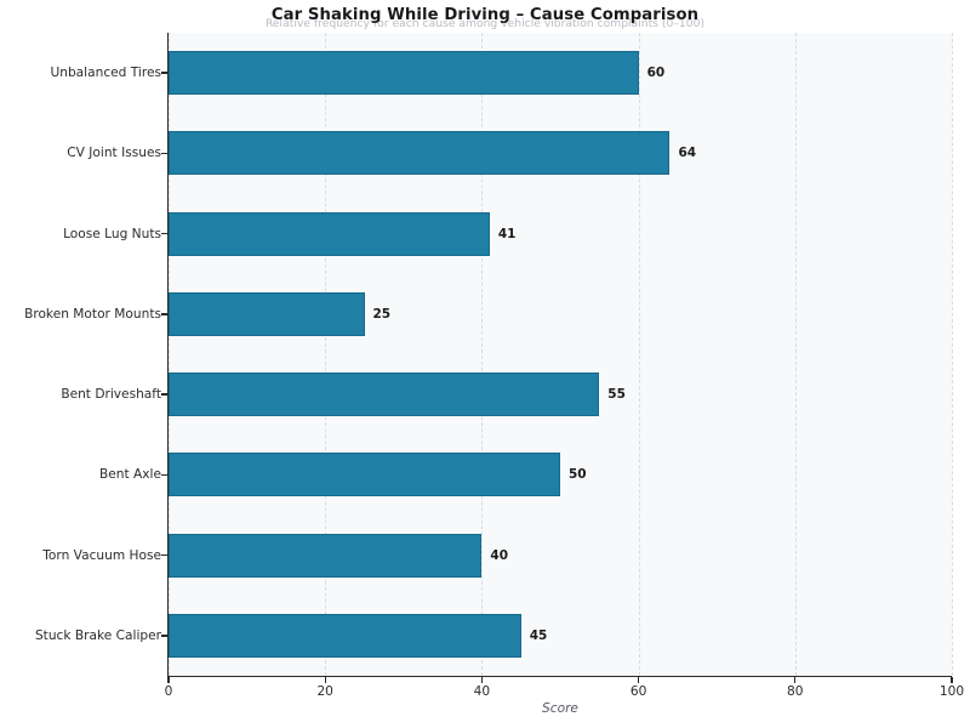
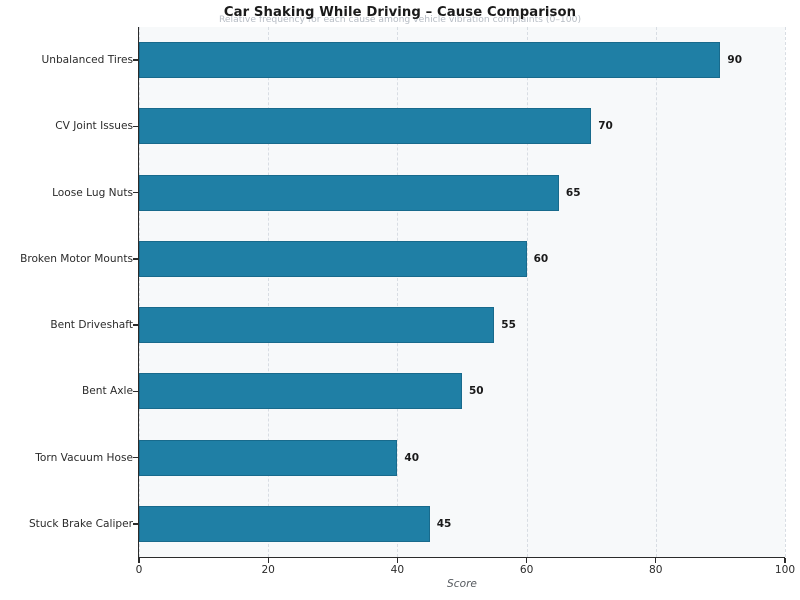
Unbalanced Tires: 60 -> 90
CV Joint Issues: 64 -> 70
Loose Lug Nuts: 41 -> 65
Broken Motor Mounts: 25 -> 60
